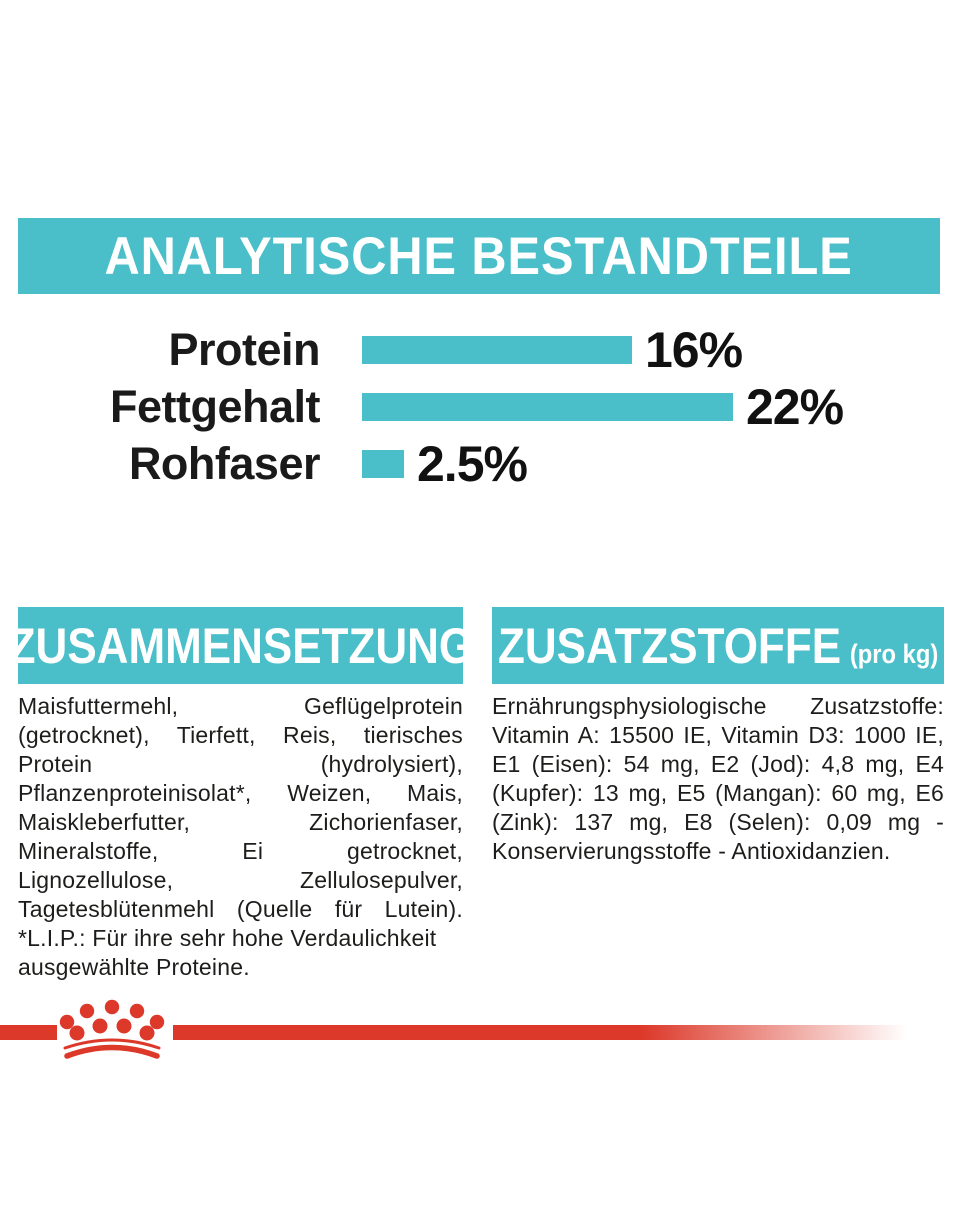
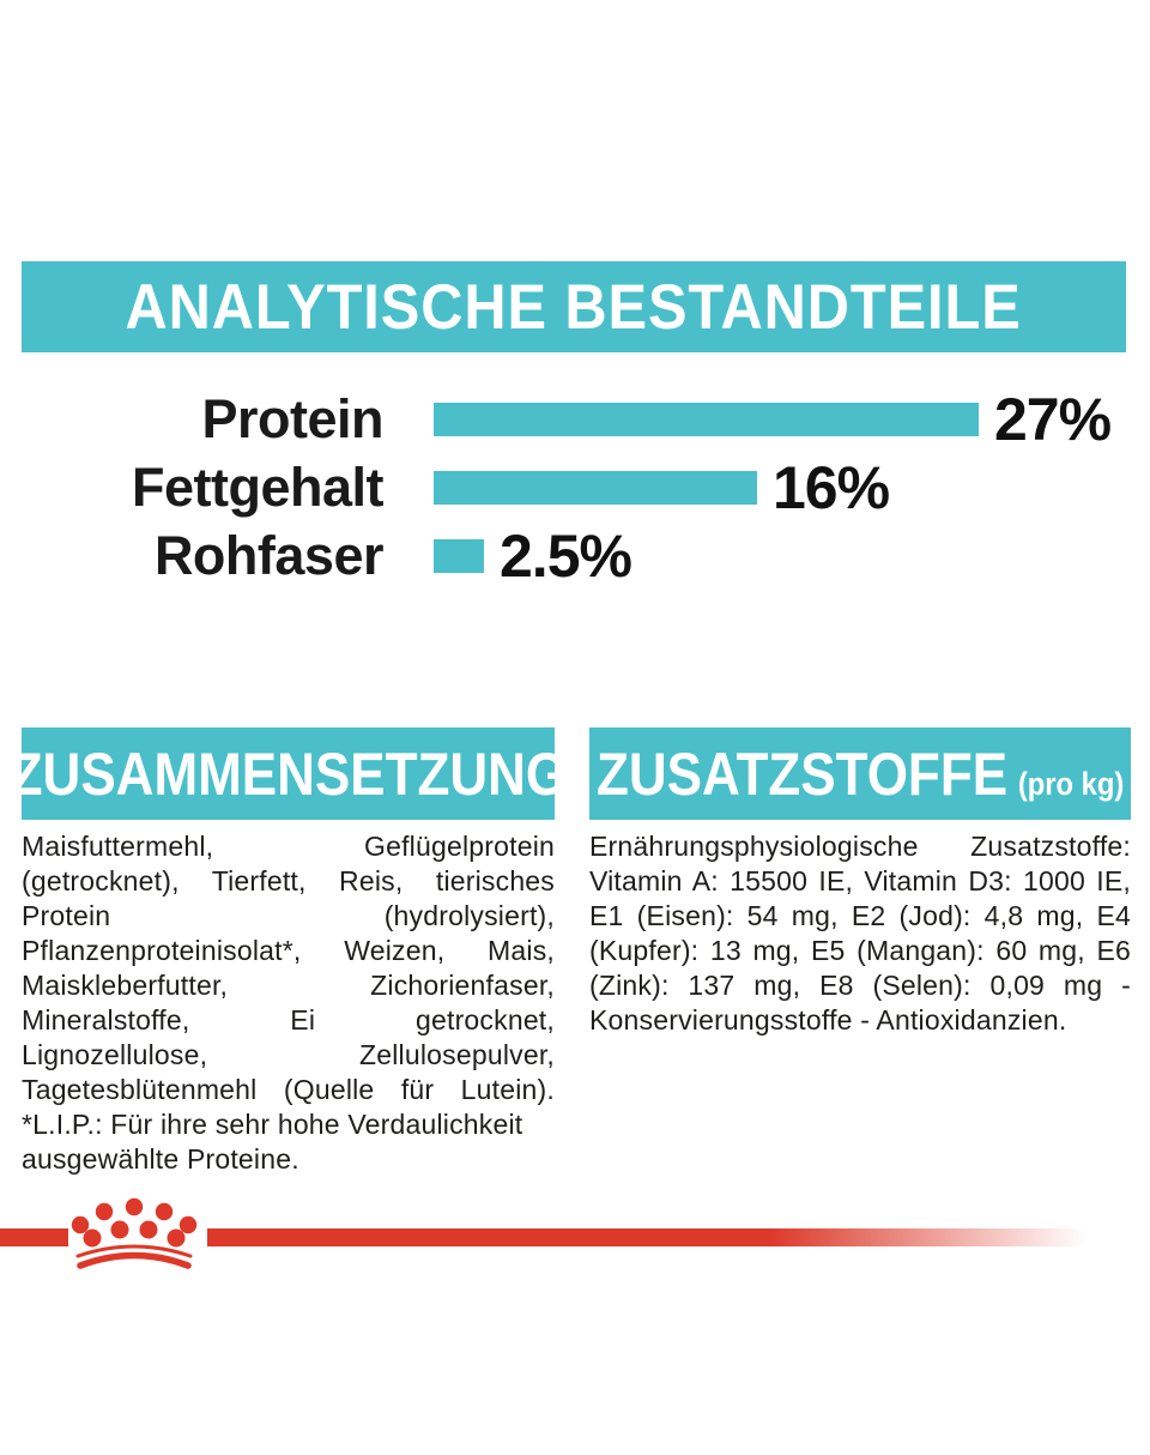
Protein: 16% -> 27%
Fettgehalt: 22% -> 16%
